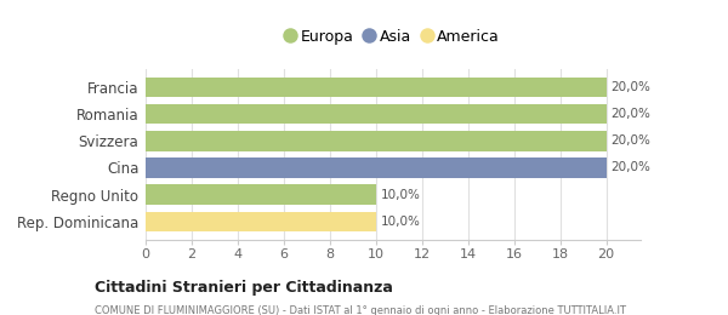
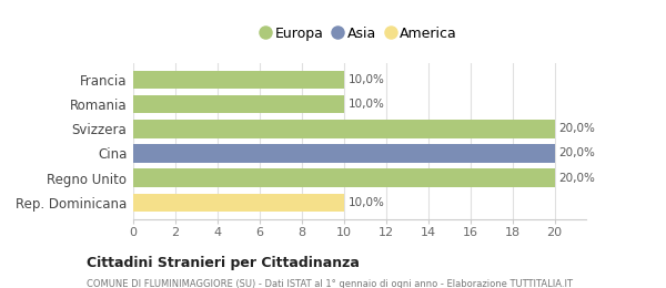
Francia: 20,0% -> 10,0%
Romania: 20,0% -> 10,0%
Regno Unito: 10,0% -> 20,0%
